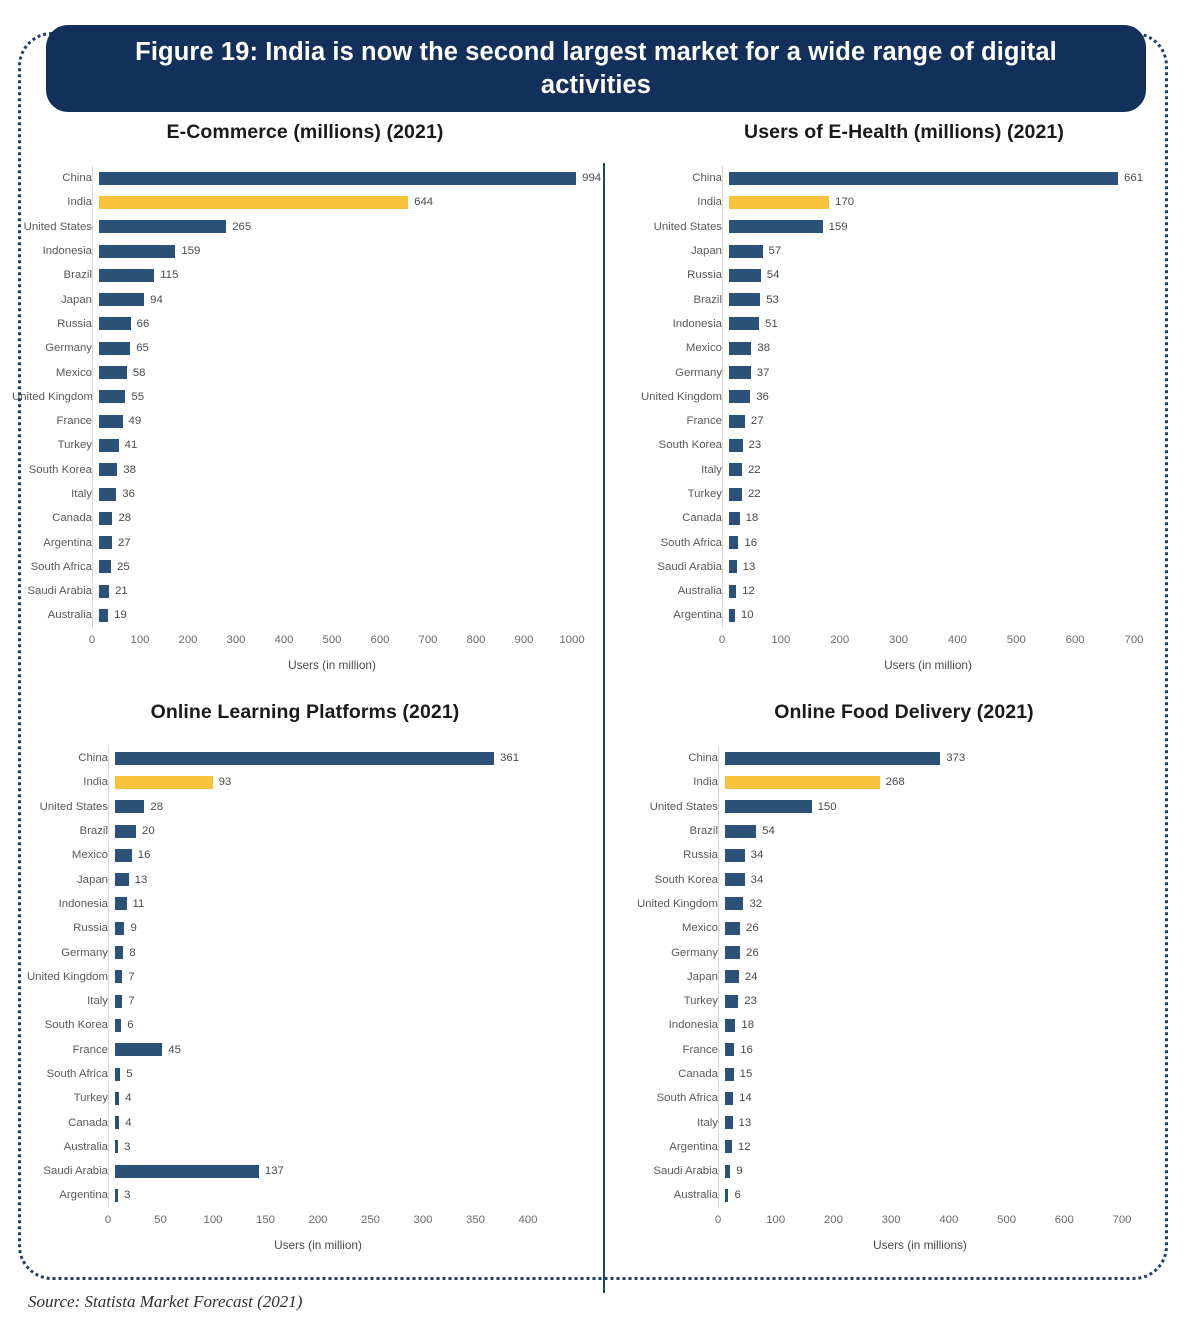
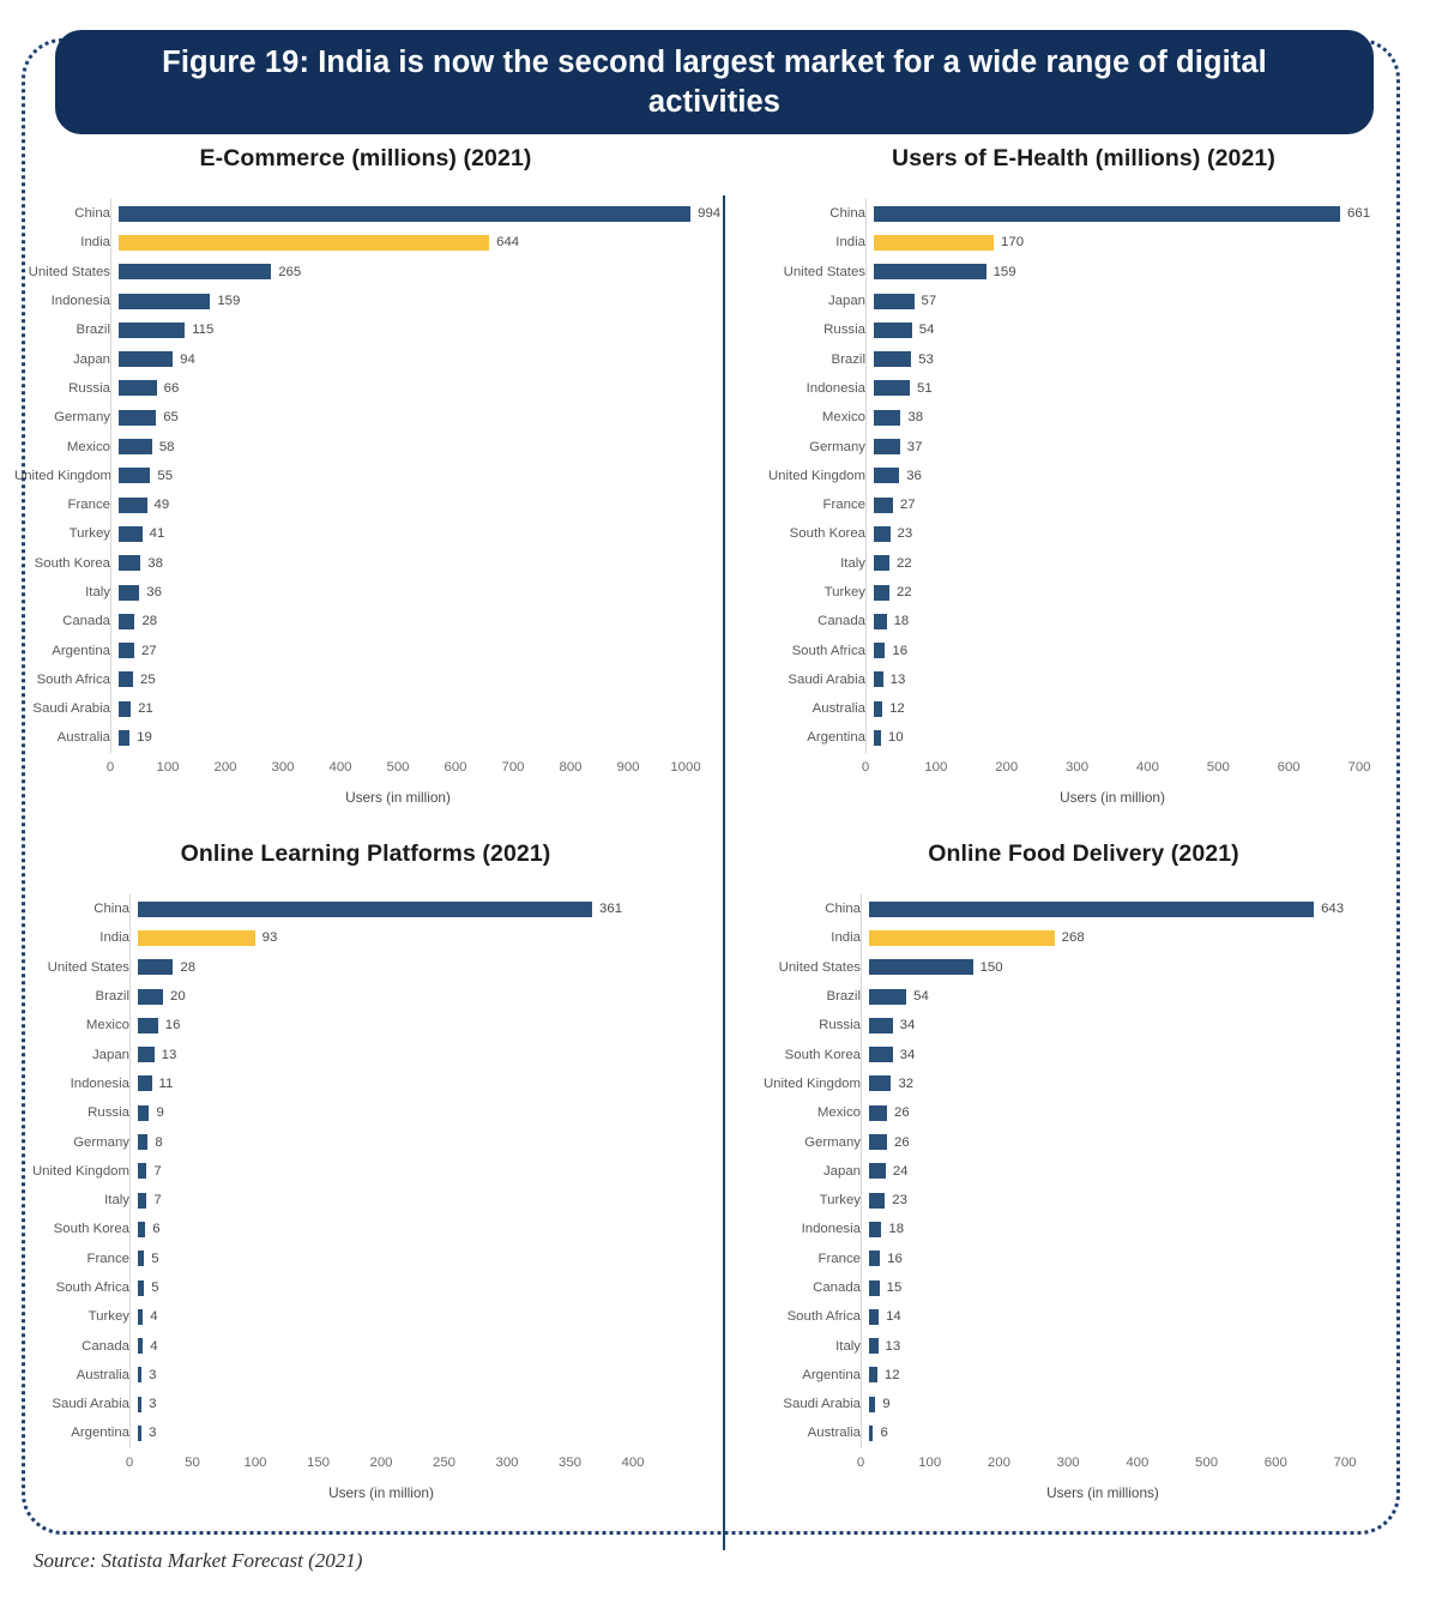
Online Learning Platforms (2021)/France: 45 -> 5
Online Learning Platforms (2021)/Saudi Arabia: 137 -> 3
Online Food Delivery (2021)/China: 373 -> 643
